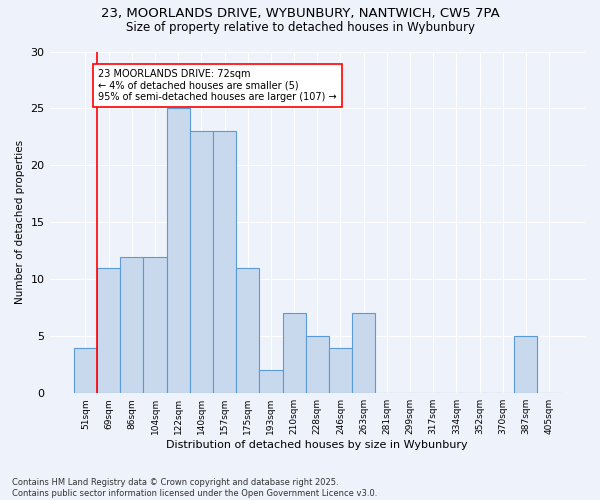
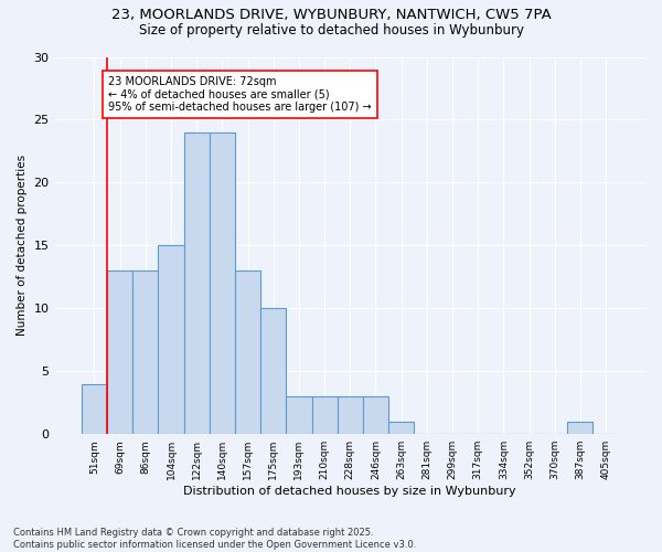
69sqm: 11 -> 13
86sqm: 12 -> 13
104sqm: 12 -> 15
122sqm: 25 -> 24
140sqm: 23 -> 24
157sqm: 23 -> 13
175sqm: 11 -> 10
193sqm: 2 -> 3
210sqm: 7 -> 3
228sqm: 5 -> 3
246sqm: 4 -> 3
263sqm: 7 -> 1
387sqm: 5 -> 1
